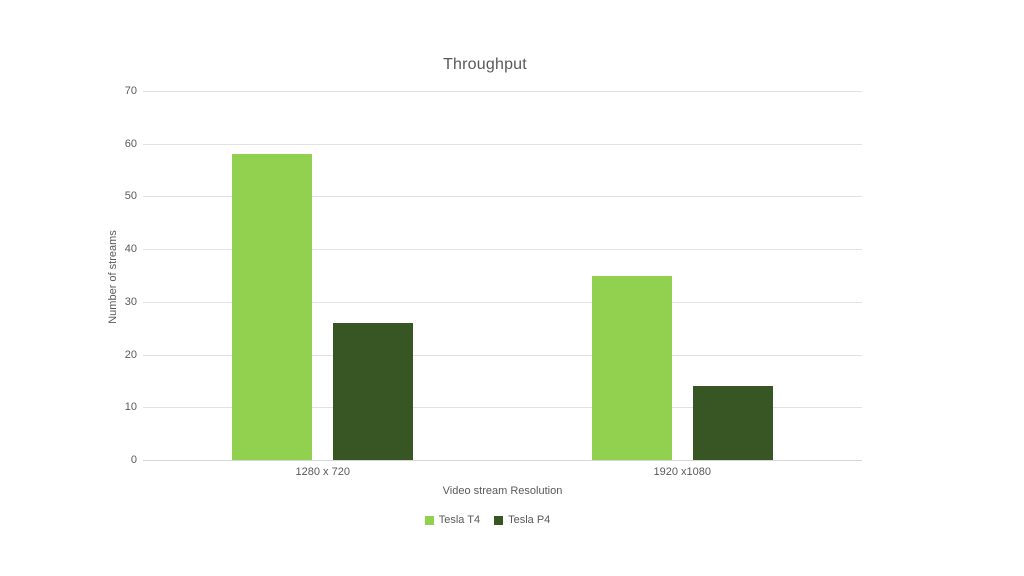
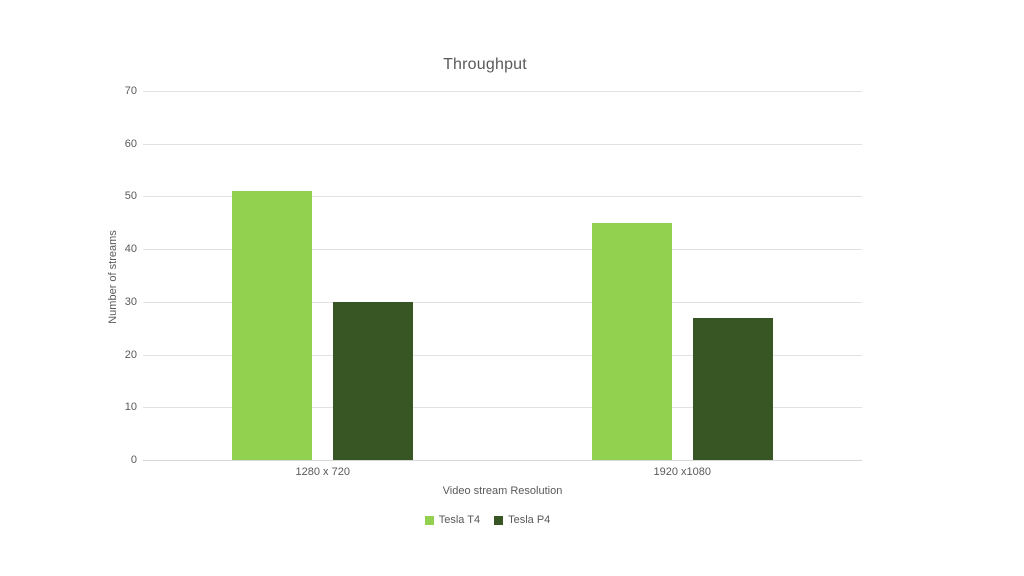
Tesla T4/1280 x 720: 58 -> 51
Tesla P4/1280 x 720: 26 -> 30
Tesla T4/1920 x1080: 35 -> 45
Tesla P4/1920 x1080: 14 -> 27
